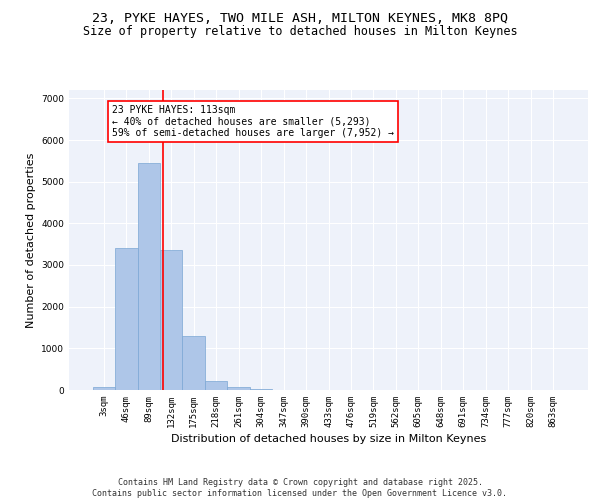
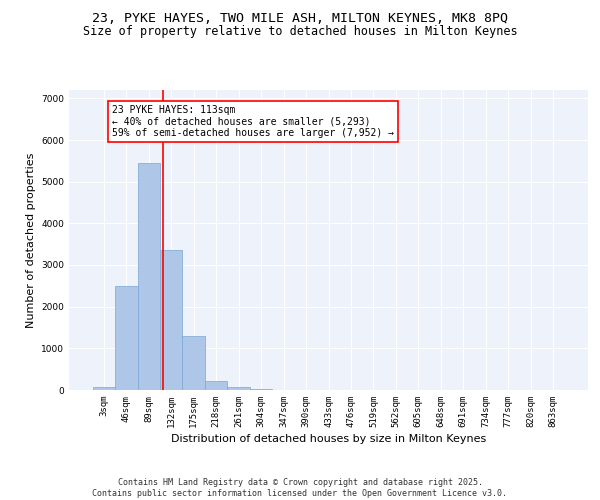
46sqm: 3400 -> 2500
